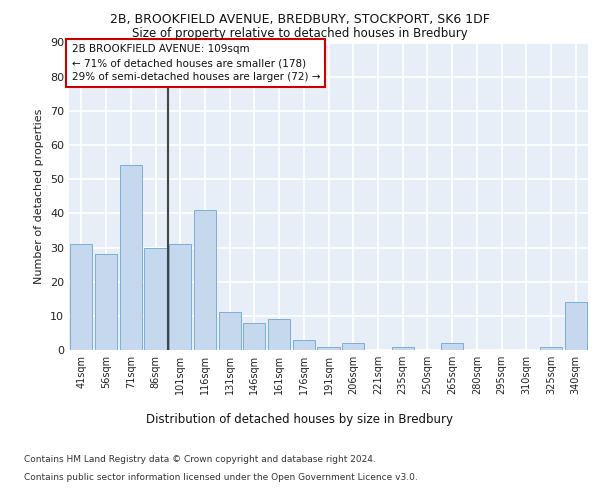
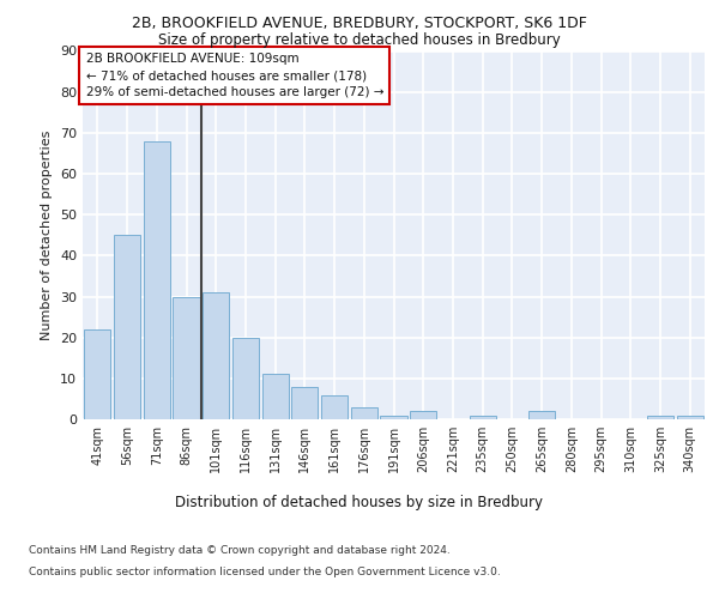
41sqm: 31 -> 22
56sqm: 28 -> 45
71sqm: 54 -> 68
116sqm: 41 -> 20
161sqm: 9 -> 6
340sqm: 14 -> 1
